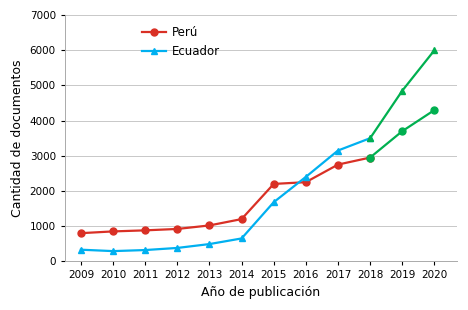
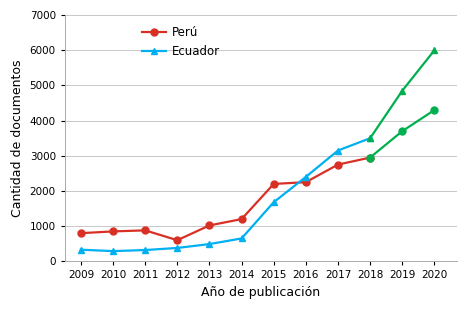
Perú/2012: 920 -> 600
